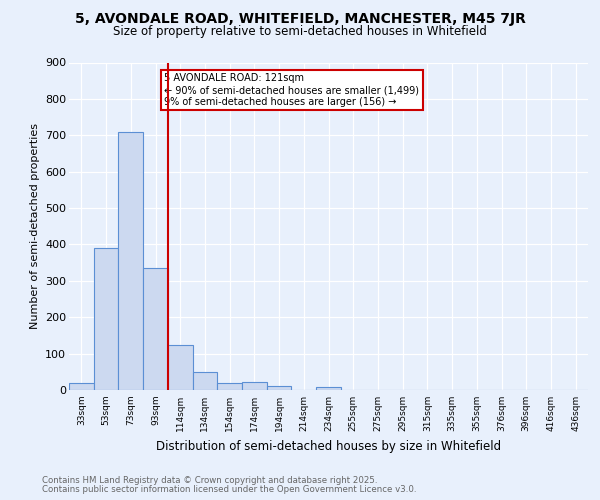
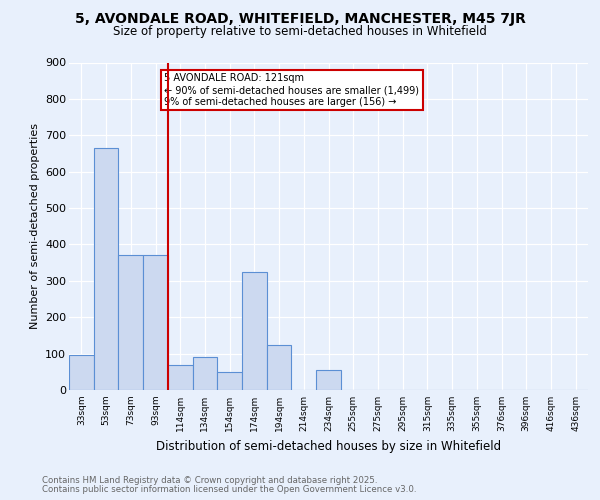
33sqm: 18 -> 95
53sqm: 390 -> 665
73sqm: 710 -> 370
93sqm: 335 -> 370
114sqm: 125 -> 70
134sqm: 50 -> 90
154sqm: 18 -> 50
174sqm: 22 -> 325
194sqm: 12 -> 125
234sqm: 8 -> 55
